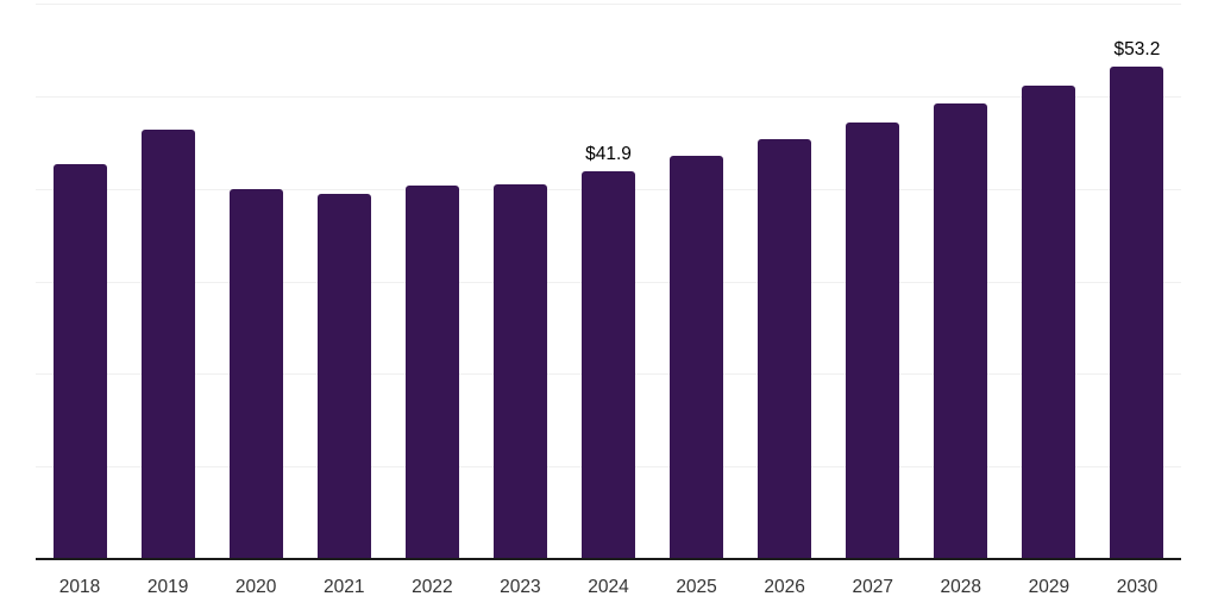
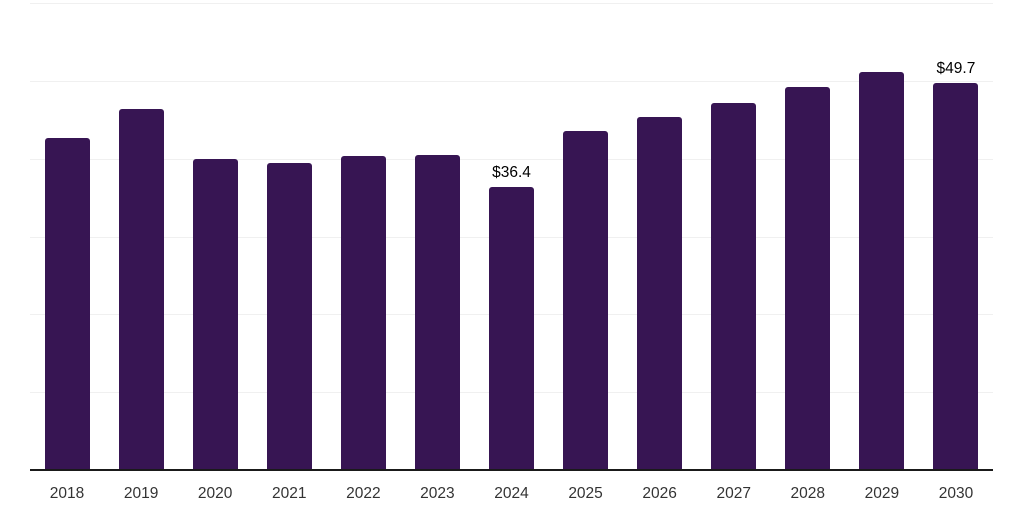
2024: $41.9 -> $36.4
2030: $53.2 -> $49.7
